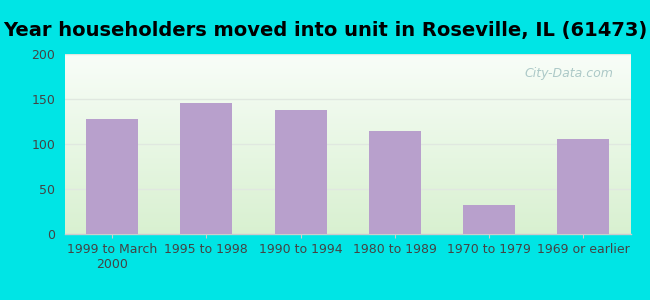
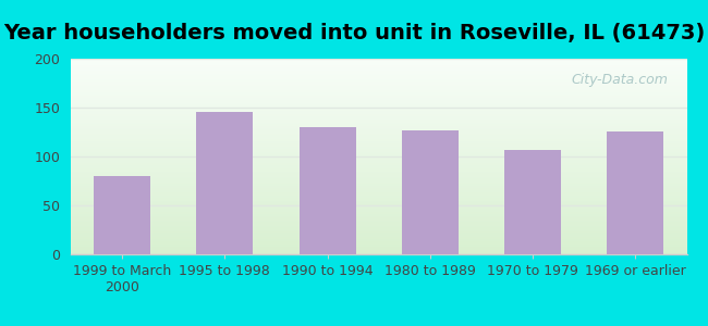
1999 to March 2000: 128 -> 80
1990 to 1994: 138 -> 130
1980 to 1989: 114 -> 127
1970 to 1979: 32 -> 107
1969 or earlier: 106 -> 126
